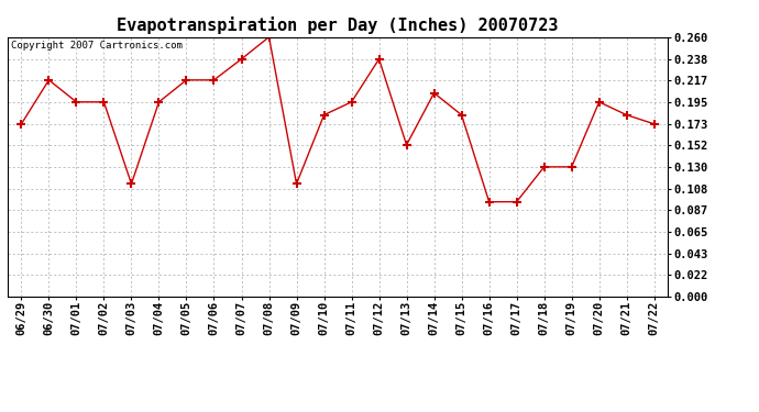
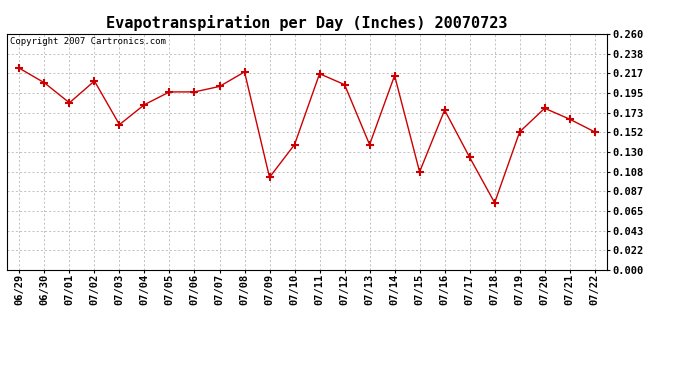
06/29: 0.173 -> 0.222
06/30: 0.217 -> 0.206
07/01: 0.195 -> 0.184
07/02: 0.195 -> 0.208
07/03: 0.113 -> 0.160
07/04: 0.195 -> 0.182
07/05: 0.217 -> 0.196
07/06: 0.217 -> 0.196
07/07: 0.238 -> 0.202
07/08: 0.260 -> 0.218
07/09: 0.113 -> 0.102
07/10: 0.182 -> 0.138
07/11: 0.195 -> 0.216
07/12: 0.238 -> 0.204
07/13: 0.152 -> 0.138
07/14: 0.204 -> 0.214
07/15: 0.182 -> 0.108
07/16: 0.095 -> 0.176
07/17: 0.095 -> 0.124
07/18: 0.130 -> 0.074
07/19: 0.130 -> 0.152
07/20: 0.195 -> 0.178
07/21: 0.182 -> 0.166
07/22: 0.173 -> 0.152
